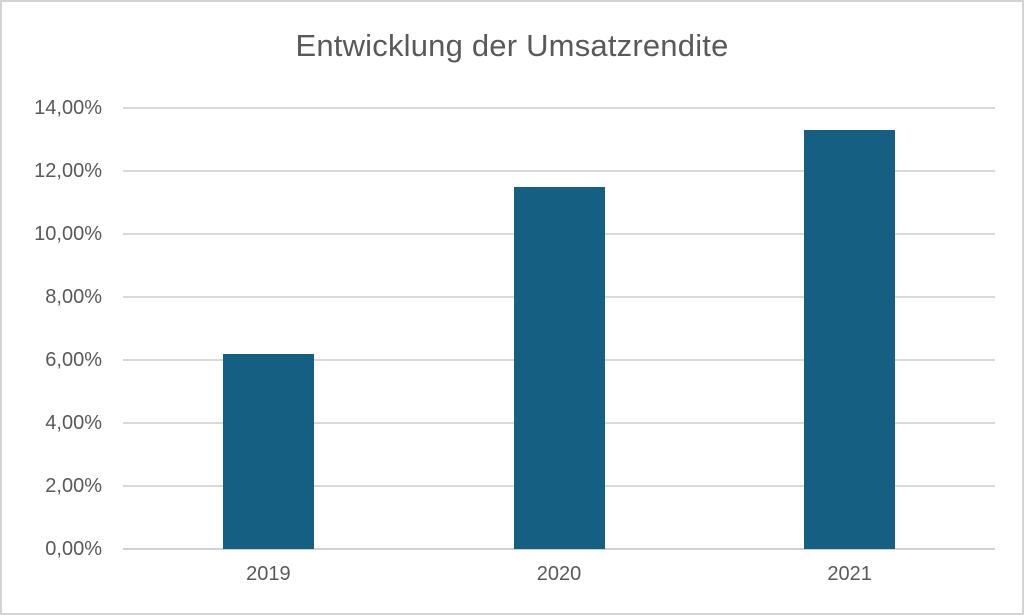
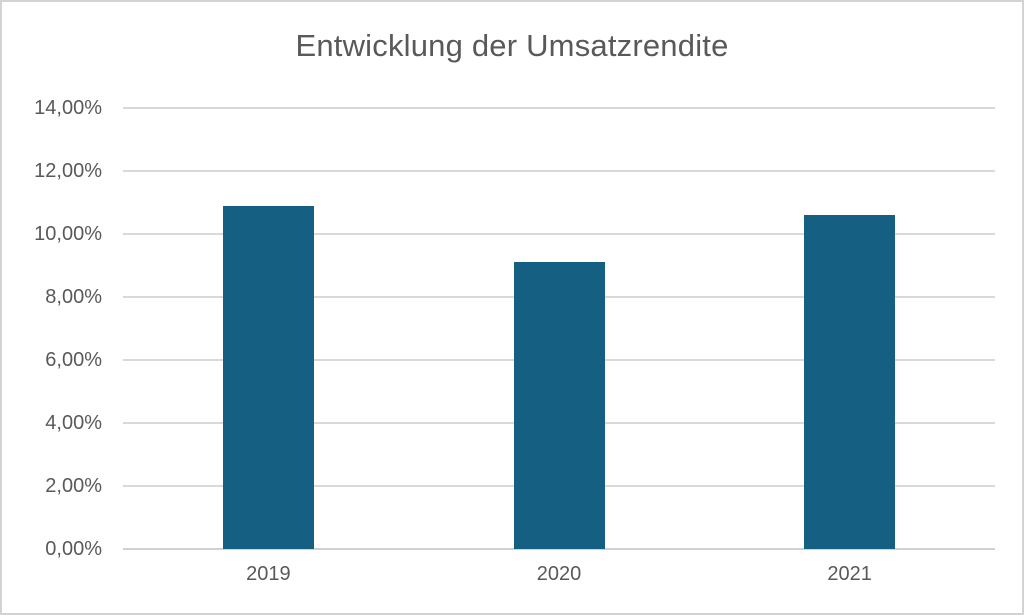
2019: 6,2% -> 10,9%
2020: 11,5% -> 9,1%
2021: 13,3% -> 10,6%
